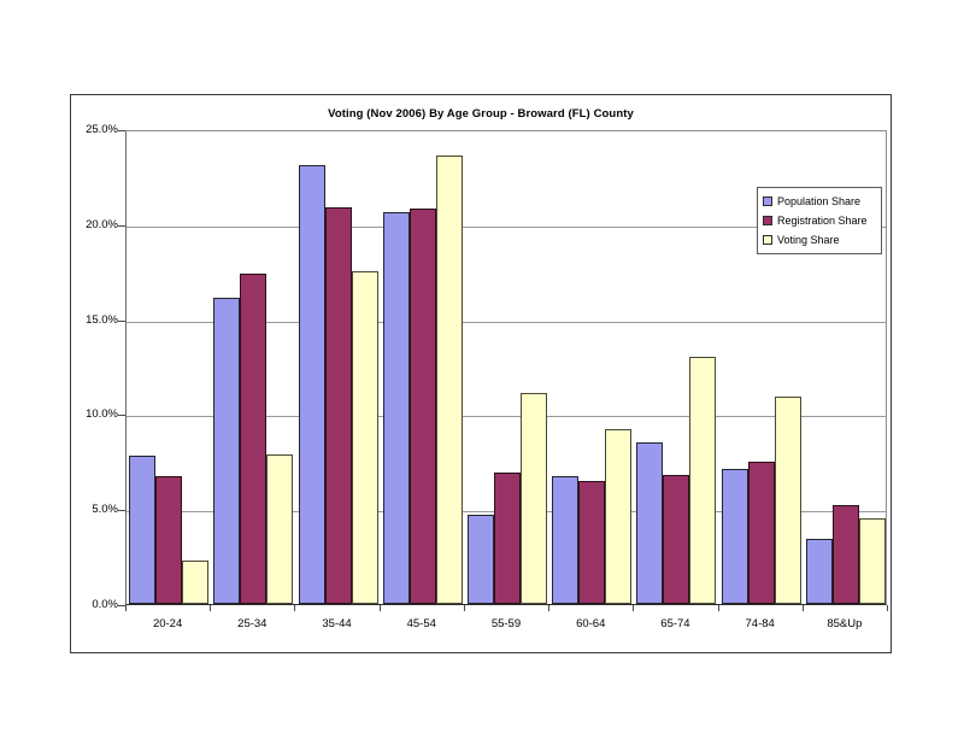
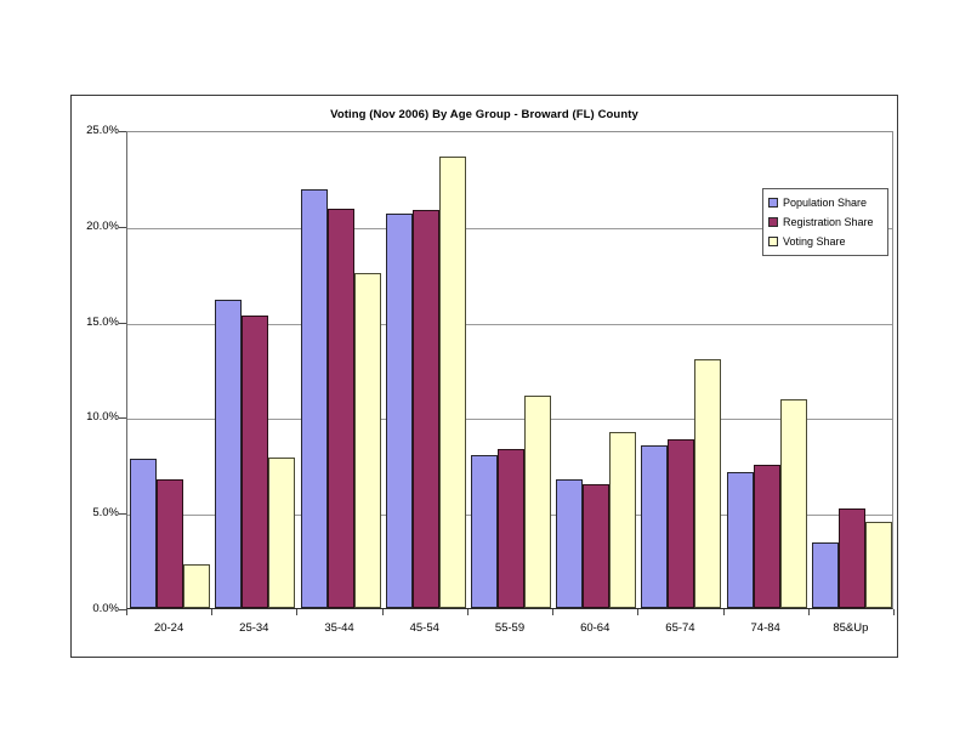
Registration Share/25-34: 17.4% -> 15.3%
Population Share/35-44: 23.1% -> 21.9%
Population Share/55-59: 4.7% -> 8.0%
Registration Share/55-59: 6.9% -> 8.3%
Registration Share/65-74: 6.8% -> 8.8%
